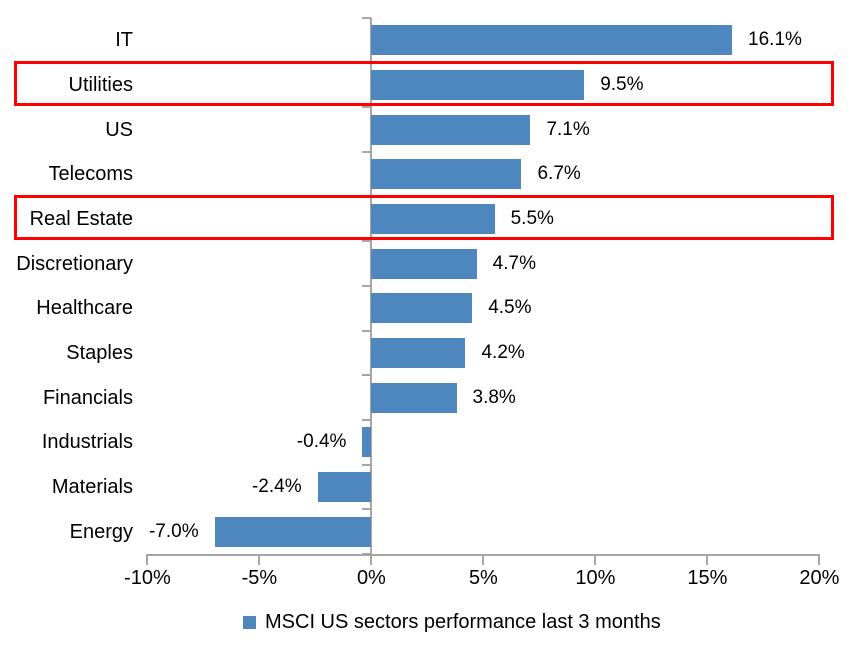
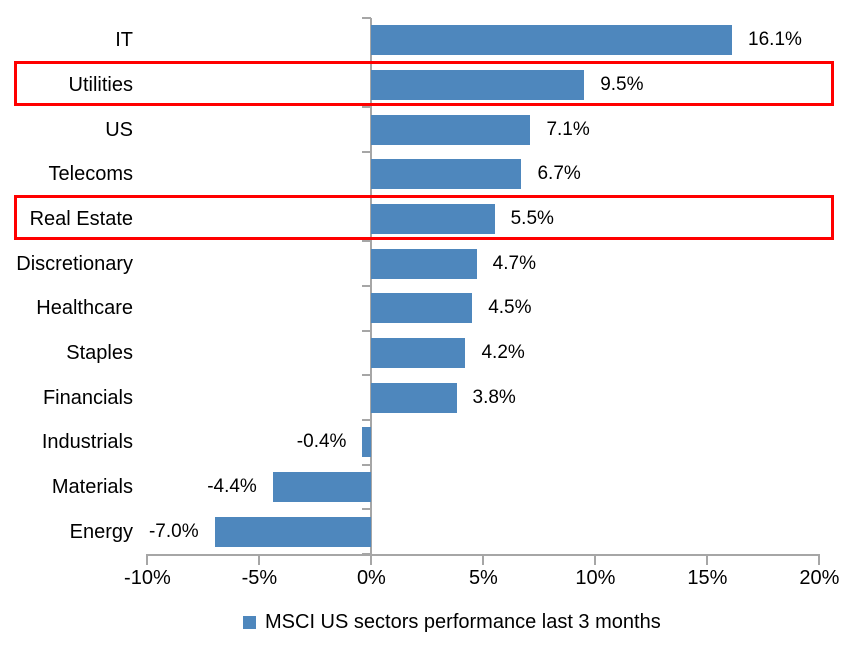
Materials: -2.4% -> -4.4%
